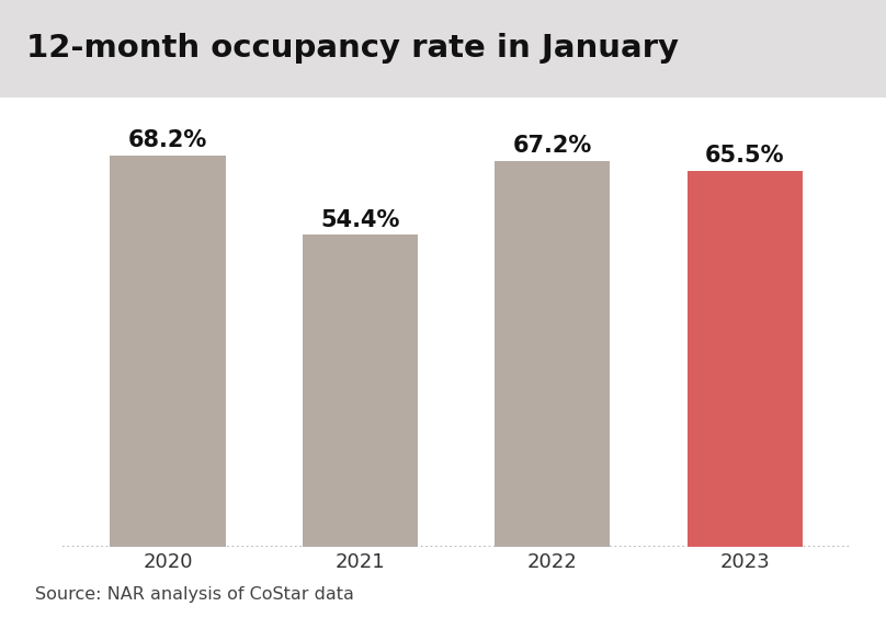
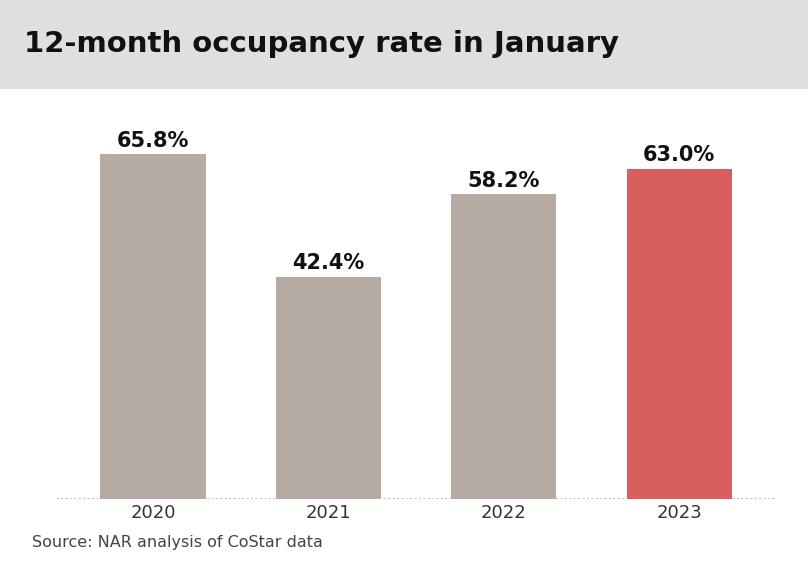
2020: 68.2% -> 65.8%
2021: 54.4% -> 42.4%
2022: 67.2% -> 58.2%
2023: 65.5% -> 63.0%
